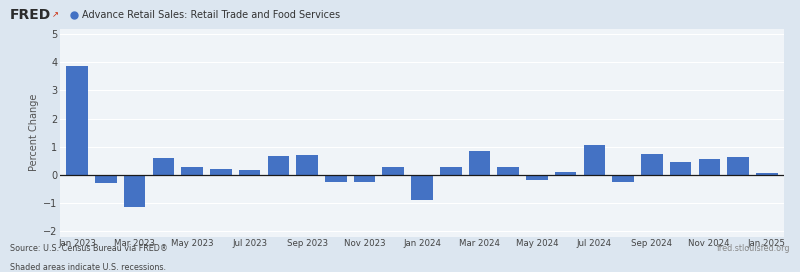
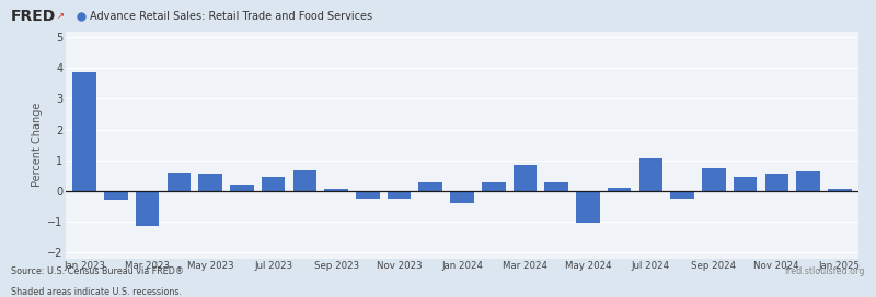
May 2023: 0.29 -> 0.55
Jul 2023: 0.16 -> 0.45
Sep 2023: 0.72 -> 0.05
Jan 2024: -0.88 -> -0.40
May 2024: -0.18 -> -1.05
